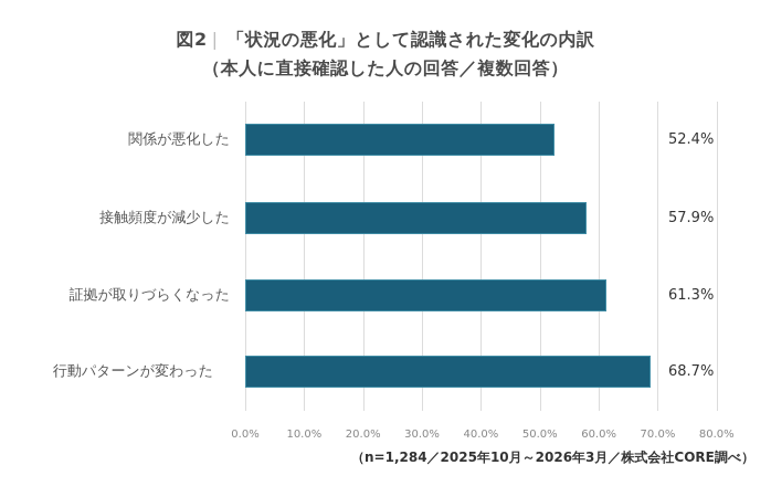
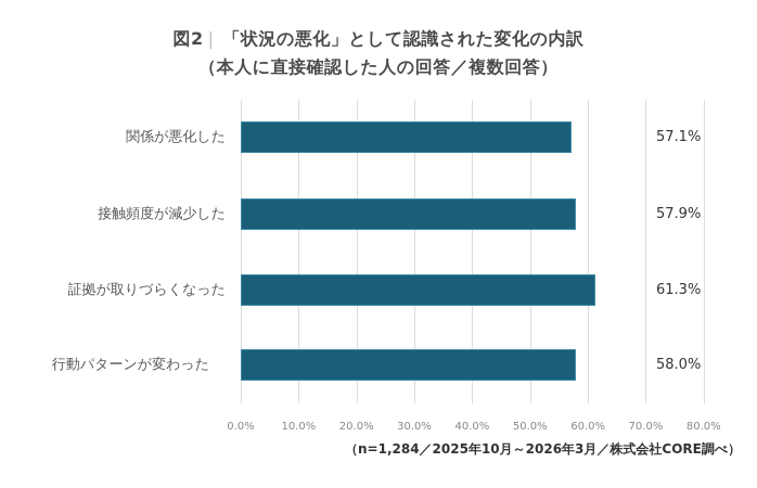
関係が悪化した: 52.4% -> 57.1%
行動パターンが変わった: 68.7% -> 58.0%
